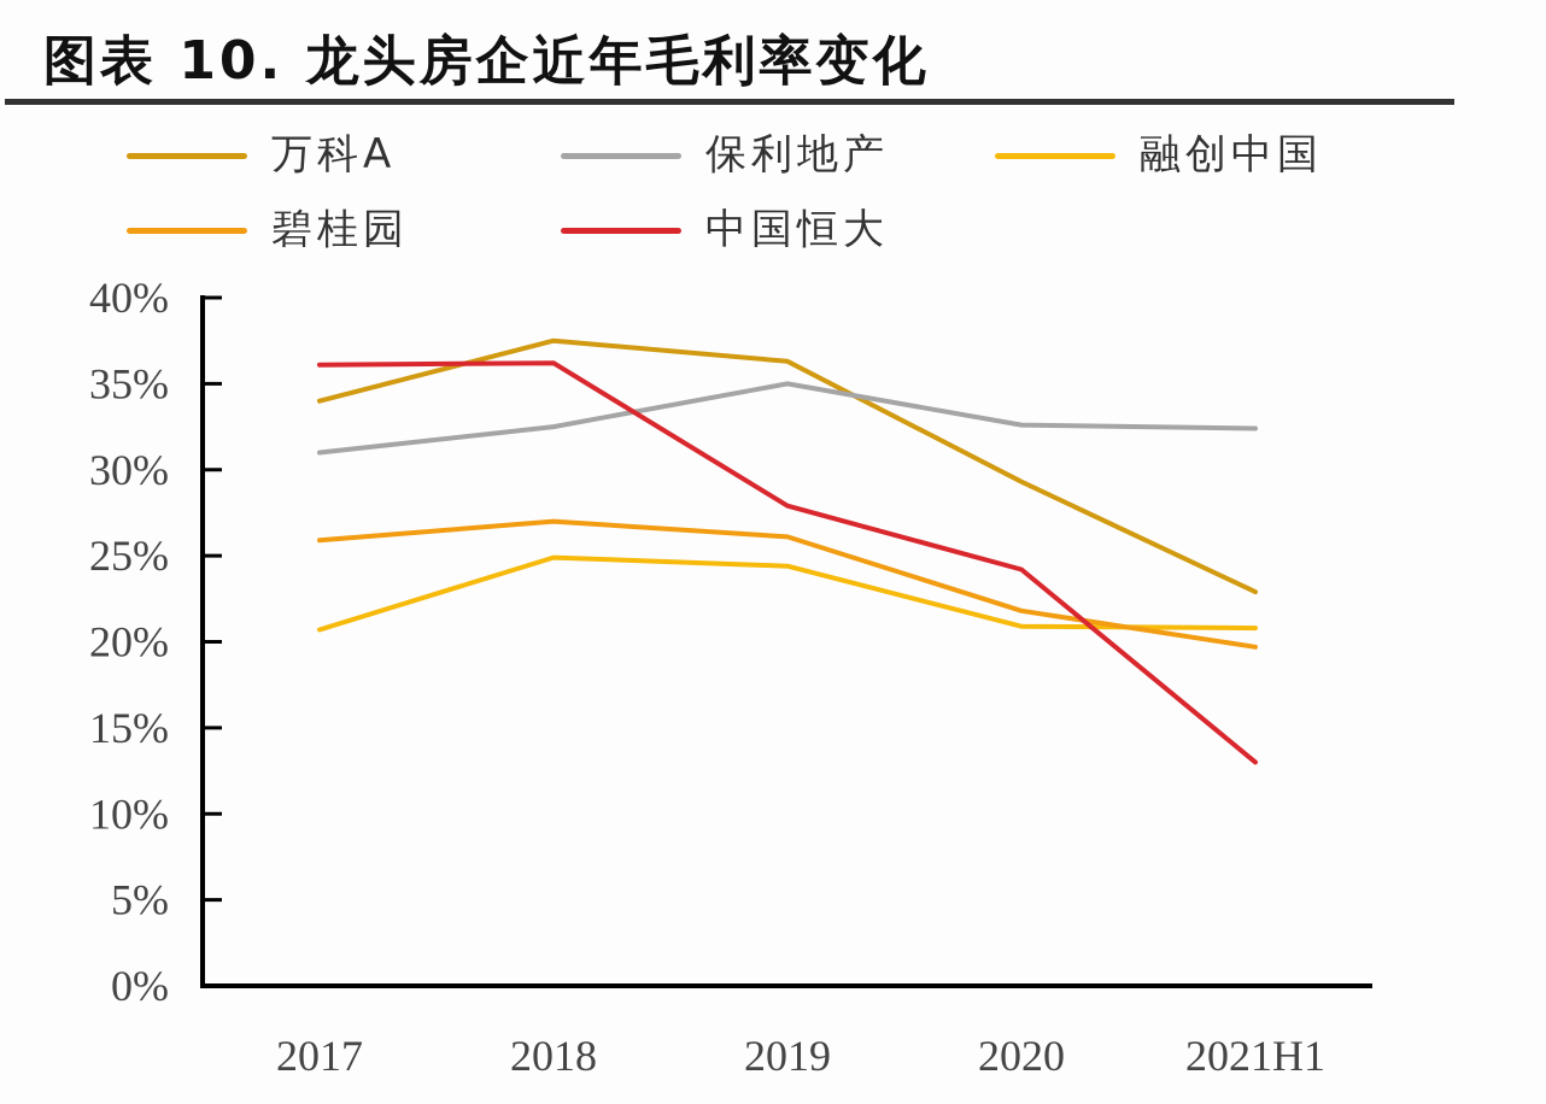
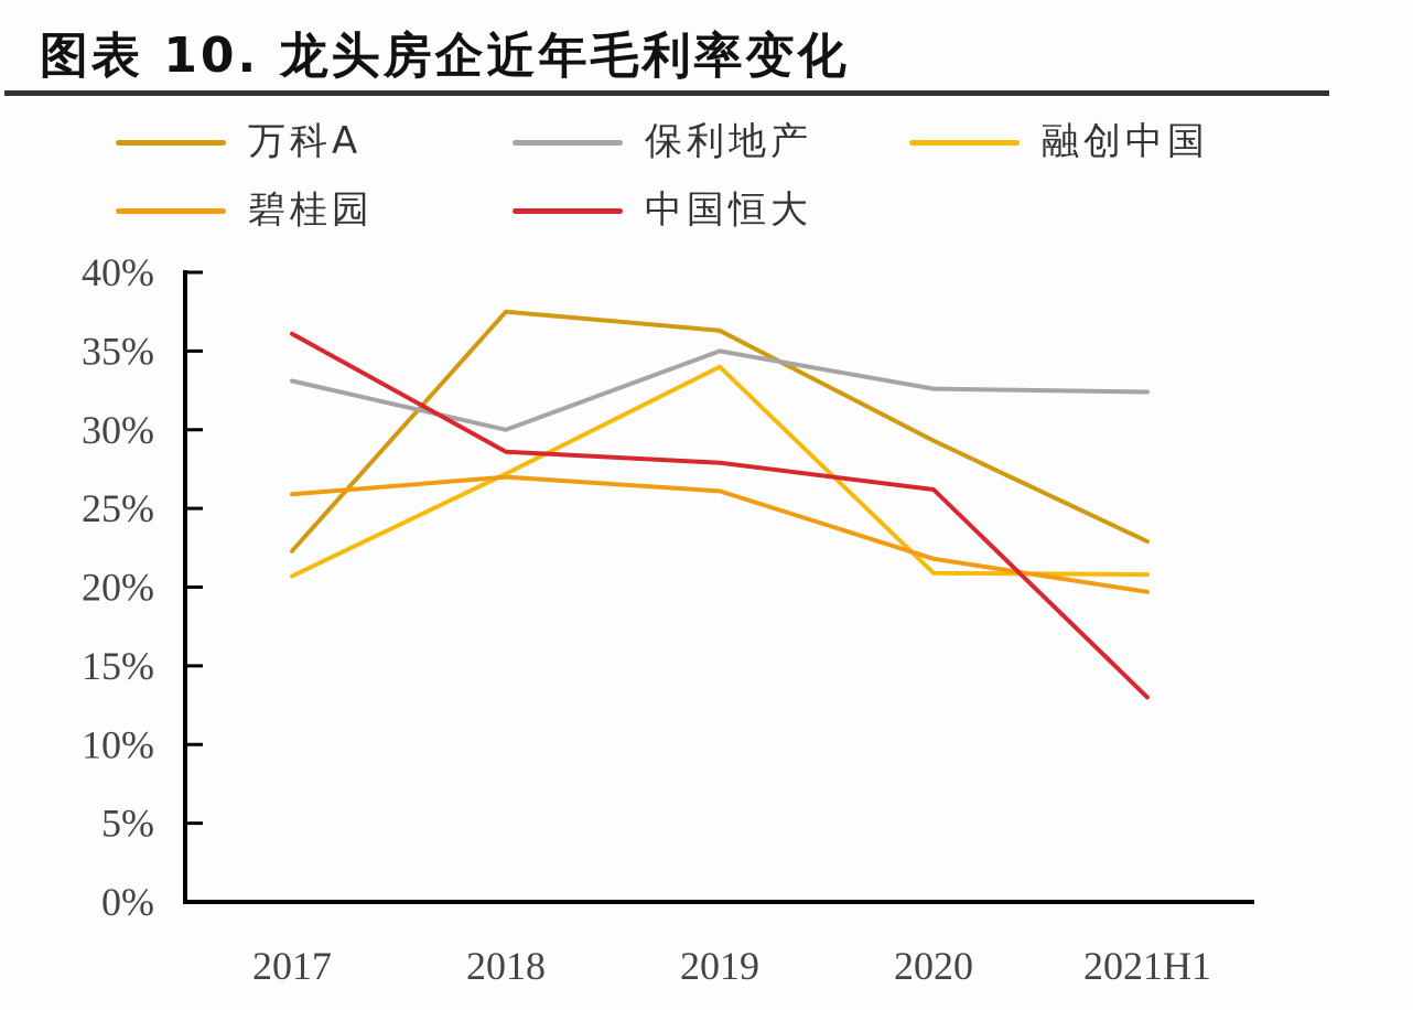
万科A/2017: 34.0% -> 22.3%
保利地产/2017: 31.0% -> 33.1%
保利地产/2018: 32.5% -> 30.0%
融创中国/2018: 24.9% -> 27.2%
中国恒大/2018: 36.2% -> 28.6%
融创中国/2019: 24.4% -> 34.0%
中国恒大/2020: 24.2% -> 26.2%
